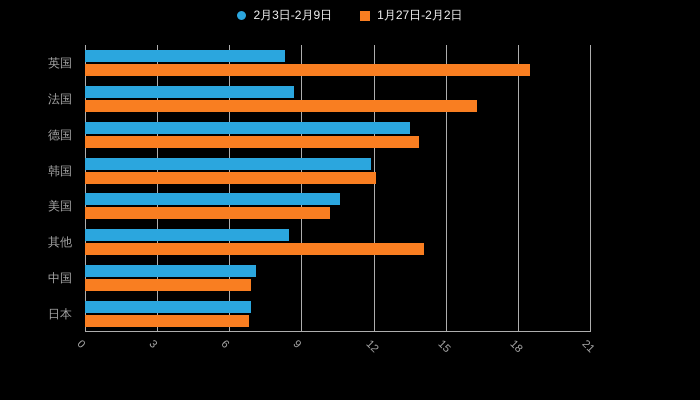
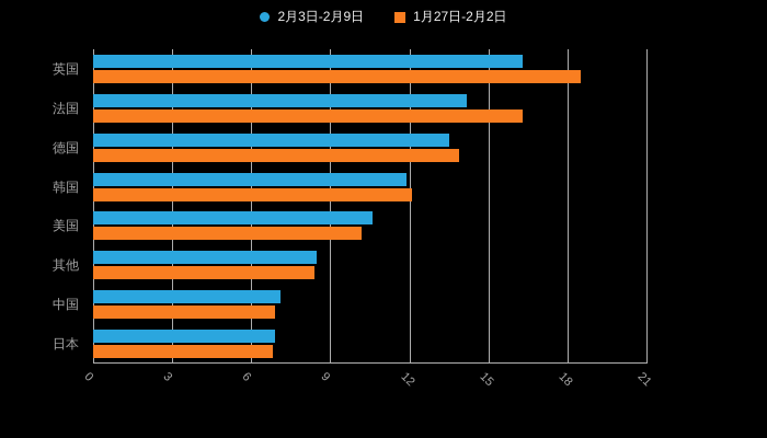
2月3日-2月9日/英国: 8.3 -> 16.3
2月3日-2月9日/法国: 8.7 -> 14.2
1月27日-2月2日/其他: 14.1 -> 8.4
